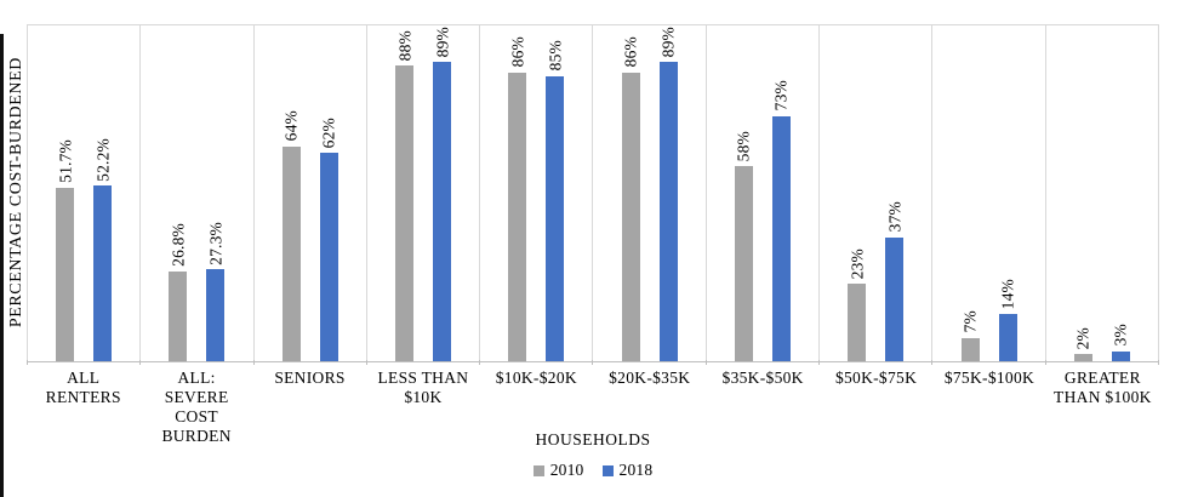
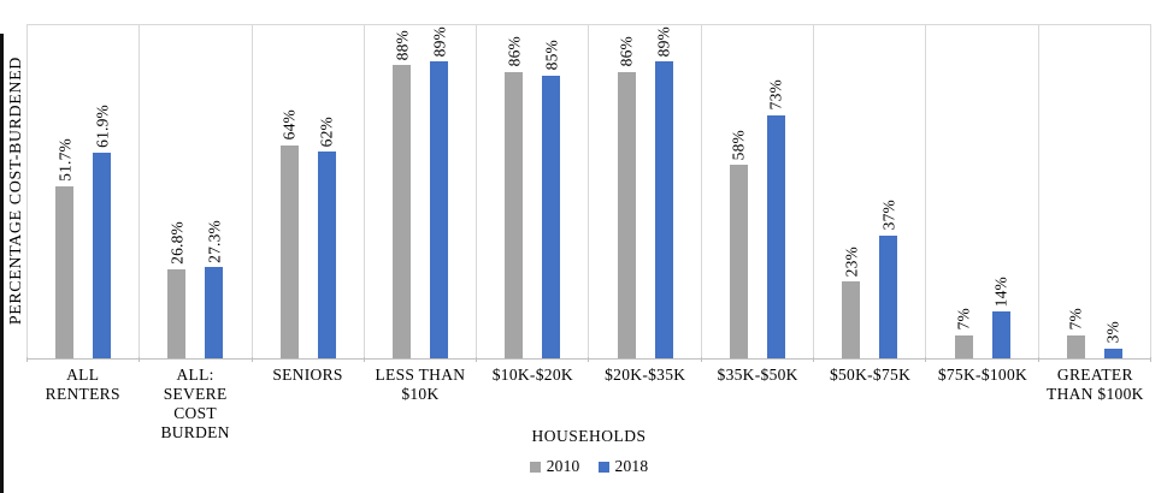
2018/ALL RENTERS: 52.2% -> 61.9%
2010/GREATER THAN $100K: 2% -> 7%
